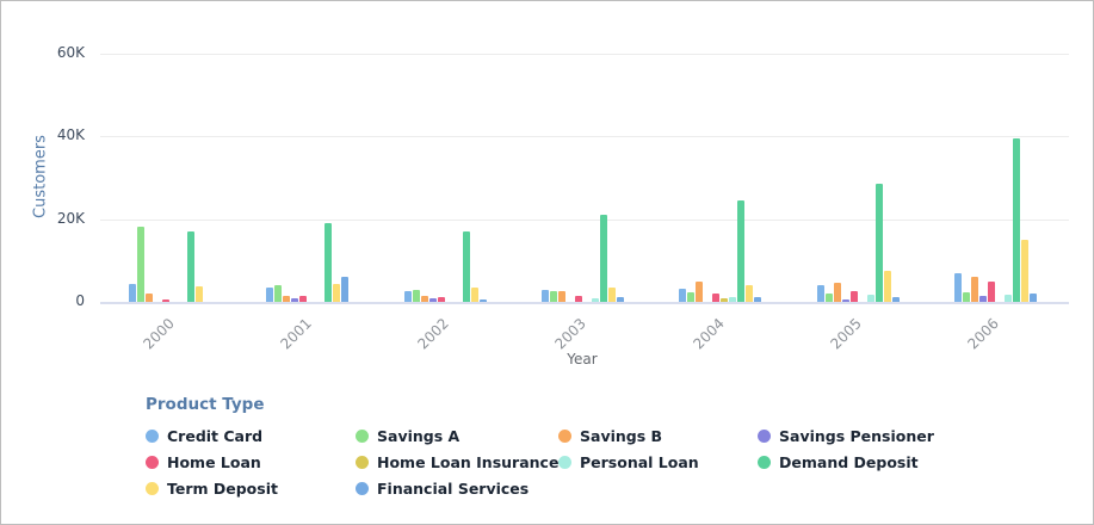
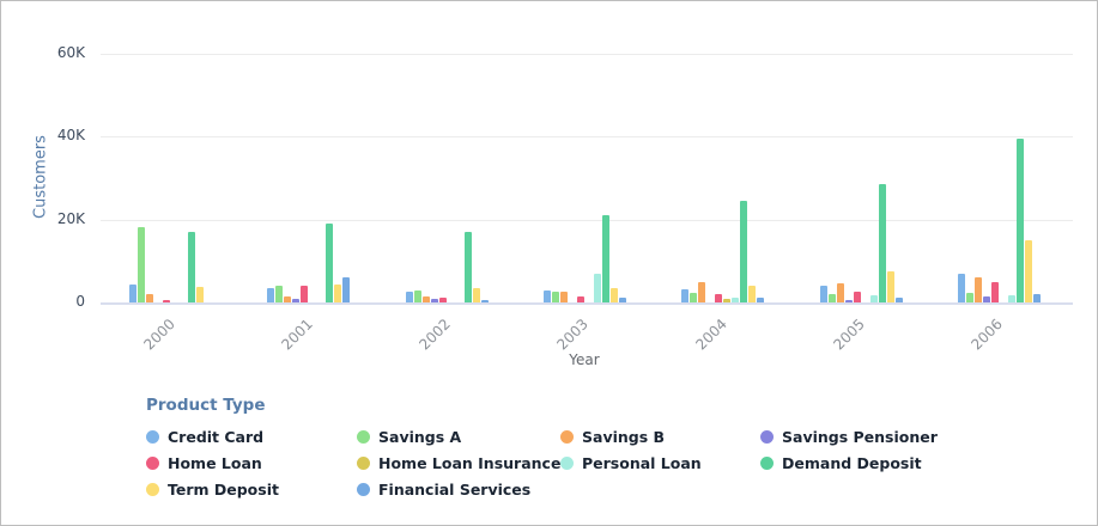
Home Loan/2001: 1K -> 4K
Personal Loan/2003: 1K -> 7K
